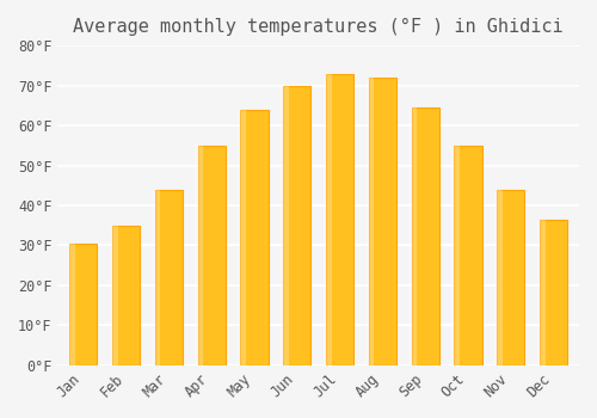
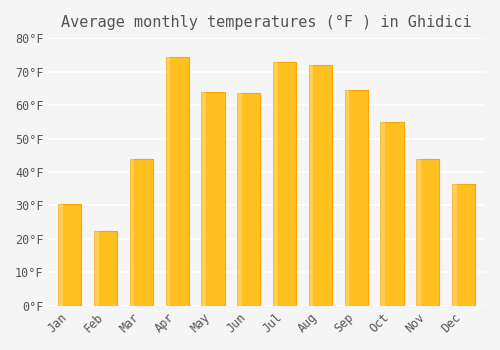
Feb: 35.0°F -> 22.5°F
Apr: 55.0°F -> 74.5°F
Jun: 70.0°F -> 63.5°F
